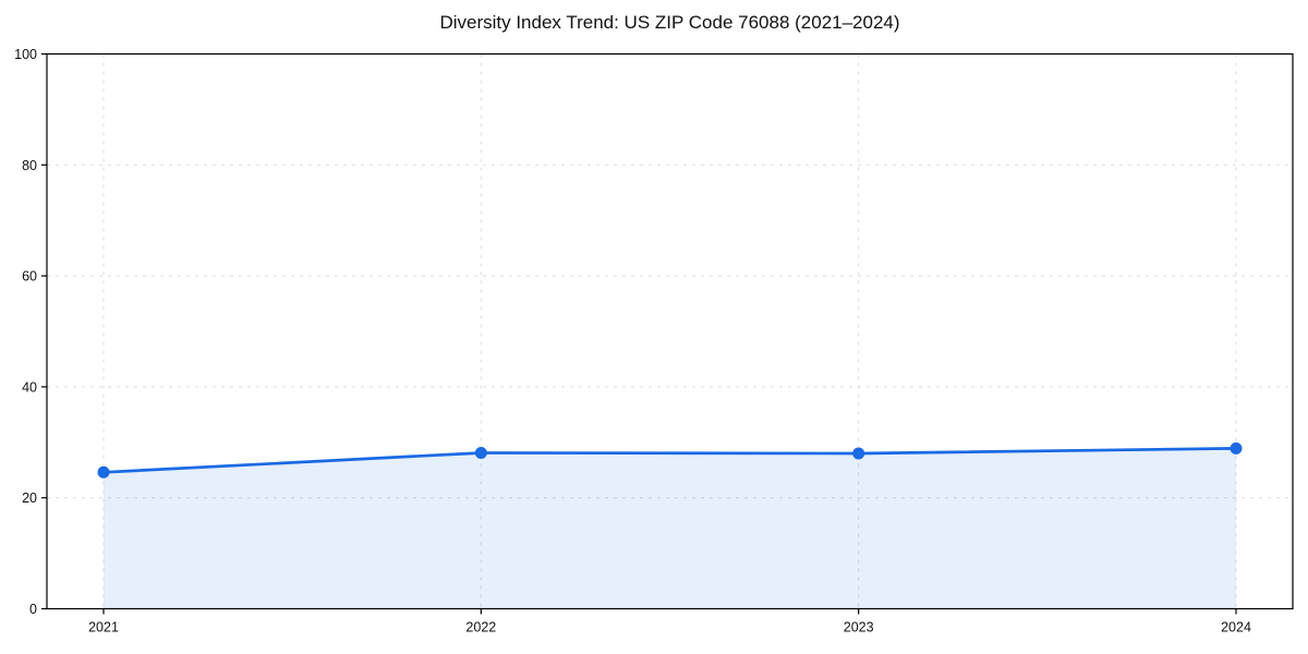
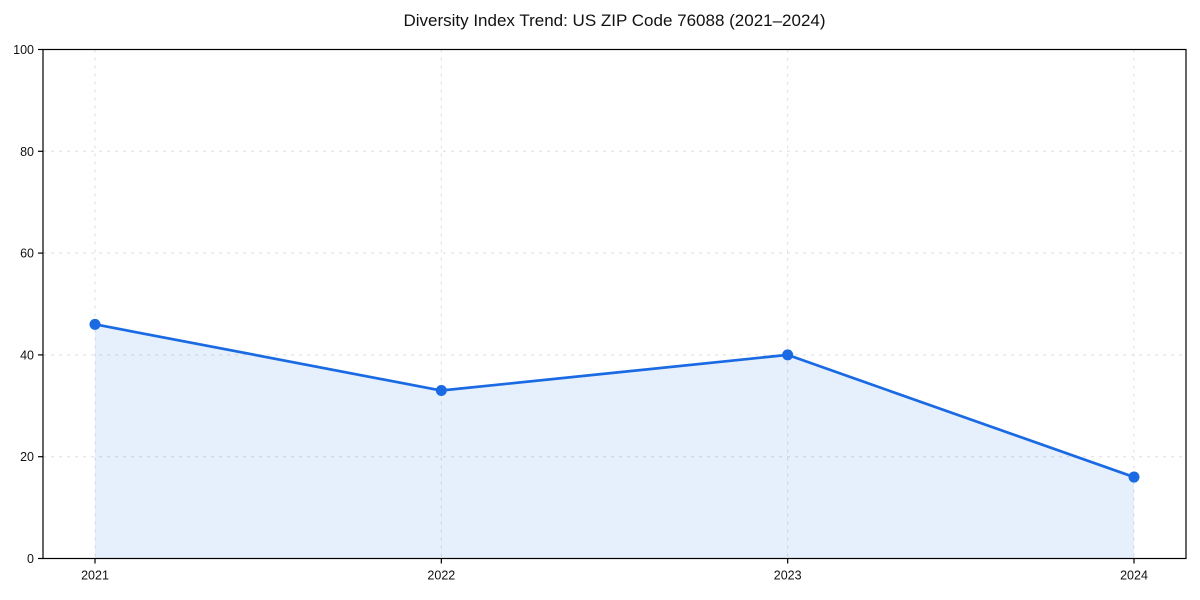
2021: 25 -> 46
2022: 28 -> 33
2023: 28 -> 40
2024: 29 -> 16
